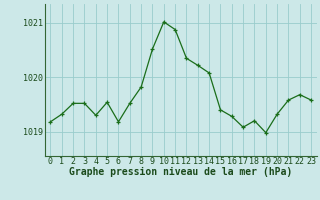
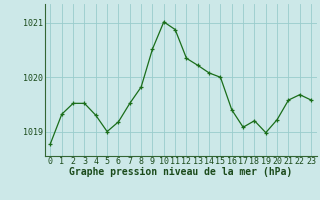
0: 1019.18 -> 1018.78
5: 1019.54 -> 1019.00
15: 1019.40 -> 1020.00
16: 1019.28 -> 1019.40
20: 1019.32 -> 1019.22
